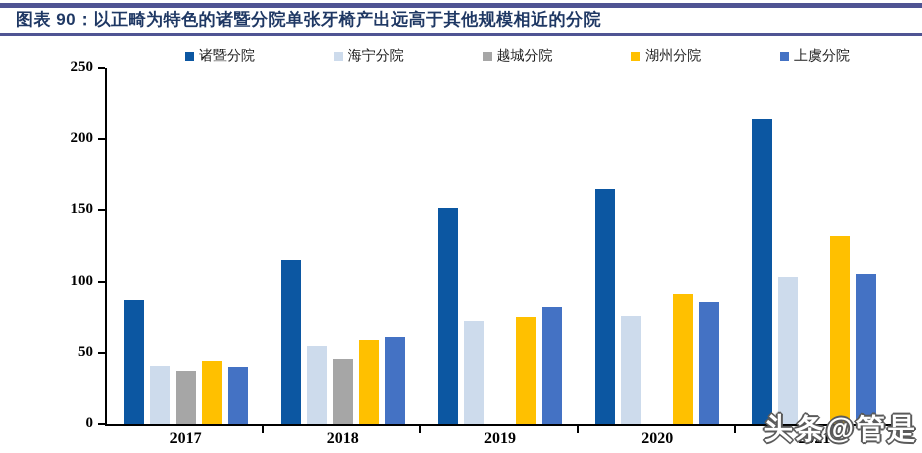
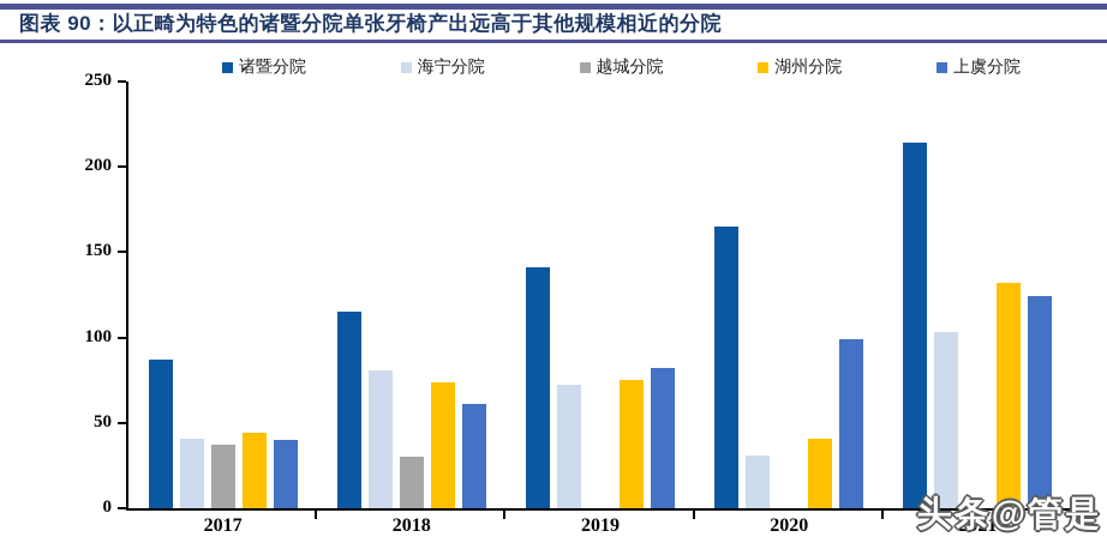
海宁分院/2018: 55 -> 81
越城分院/2018: 46 -> 30
湖州分院/2018: 59 -> 74
诸暨分院/2019: 152 -> 141
海宁分院/2020: 76 -> 31
湖州分院/2020: 91 -> 41
上虞分院/2020: 86 -> 99
上虞分院/2021: 105 -> 124
